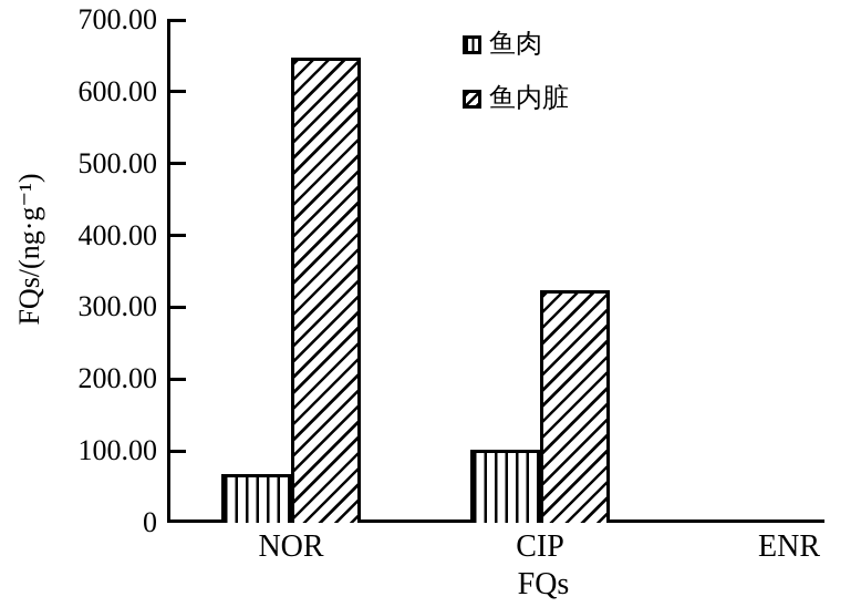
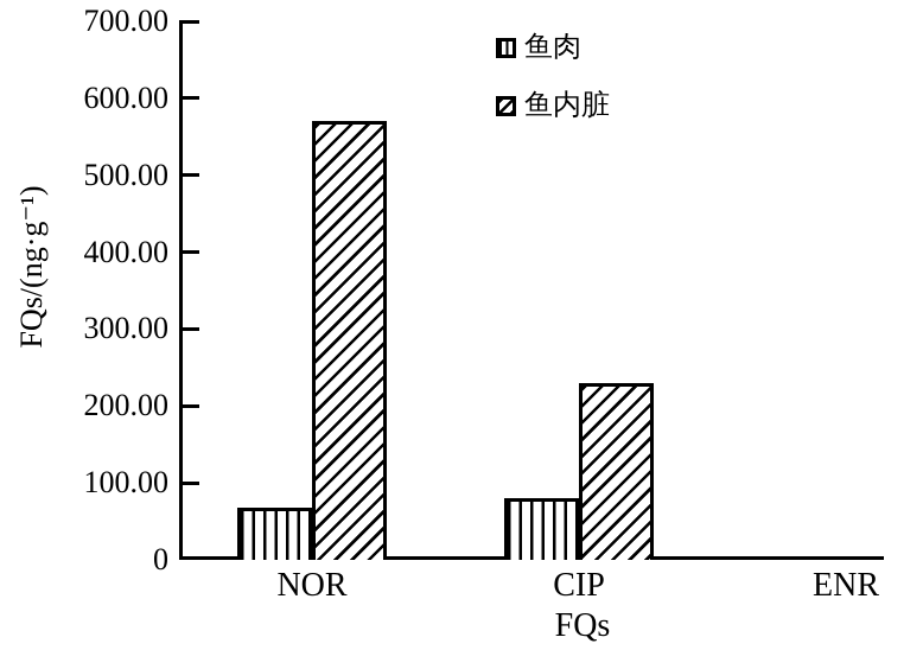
鱼内脏/NOR: 650 -> 570
鱼肉/CIP: 100 -> 80
鱼内脏/CIP: 320 -> 230
